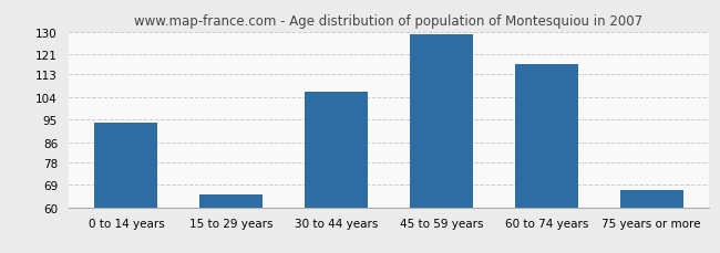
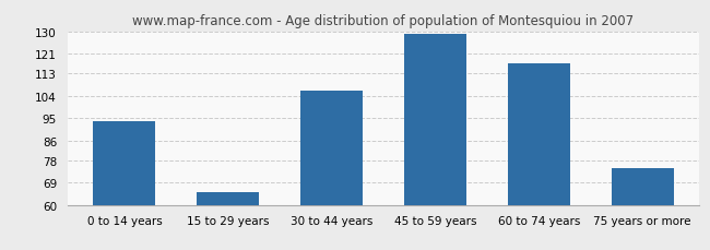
75 years or more: 67 -> 75
